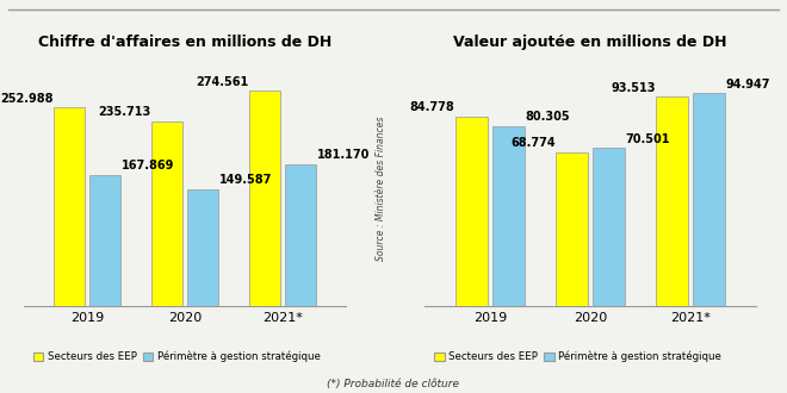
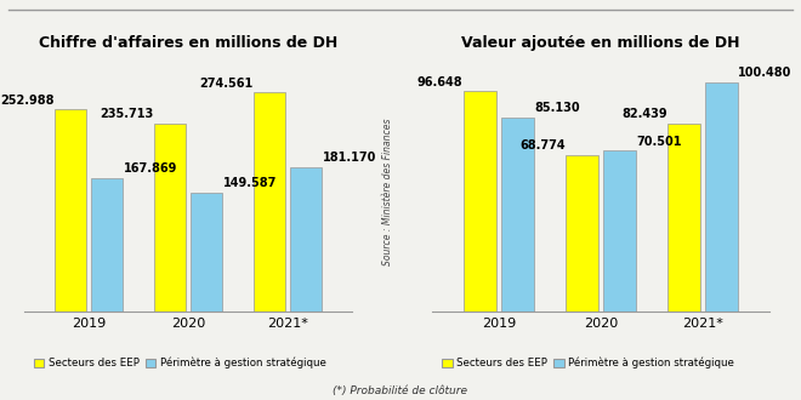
Valeur ajoutée en millions de DH/Secteurs des EEP/2019: 84.778 -> 96.648
Valeur ajoutée en millions de DH/Périmètre à gestion stratégique/2019: 80.305 -> 85.130
Valeur ajoutée en millions de DH/Secteurs des EEP/2021*: 93.513 -> 82.439
Valeur ajoutée en millions de DH/Périmètre à gestion stratégique/2021*: 94.947 -> 100.480
